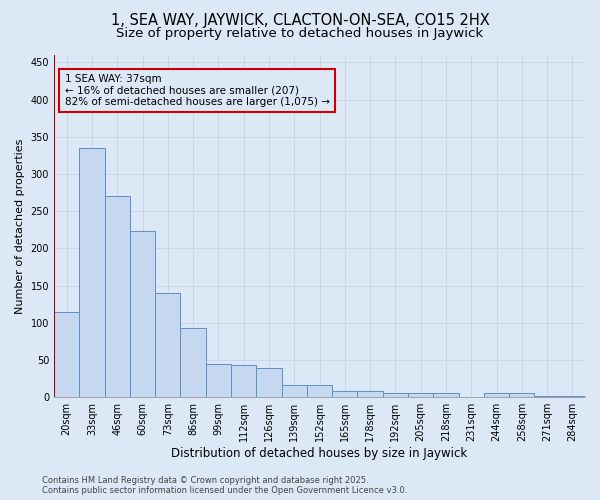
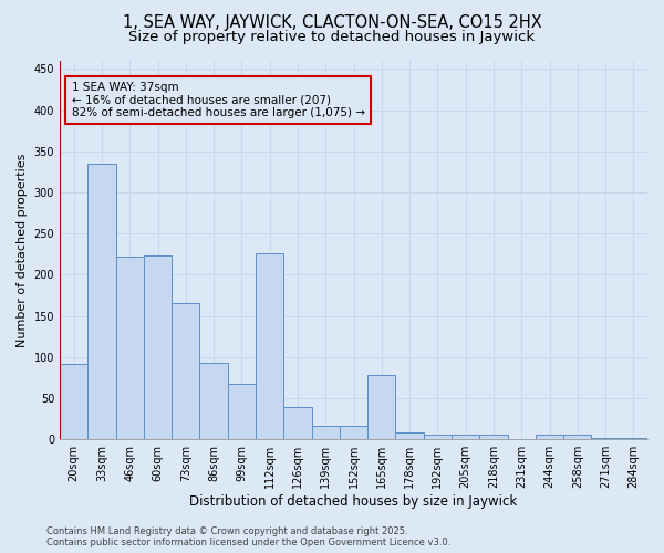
20sqm: 115 -> 92
46sqm: 270 -> 222
73sqm: 140 -> 166
99sqm: 44 -> 68
112sqm: 43 -> 226
165sqm: 9 -> 78
